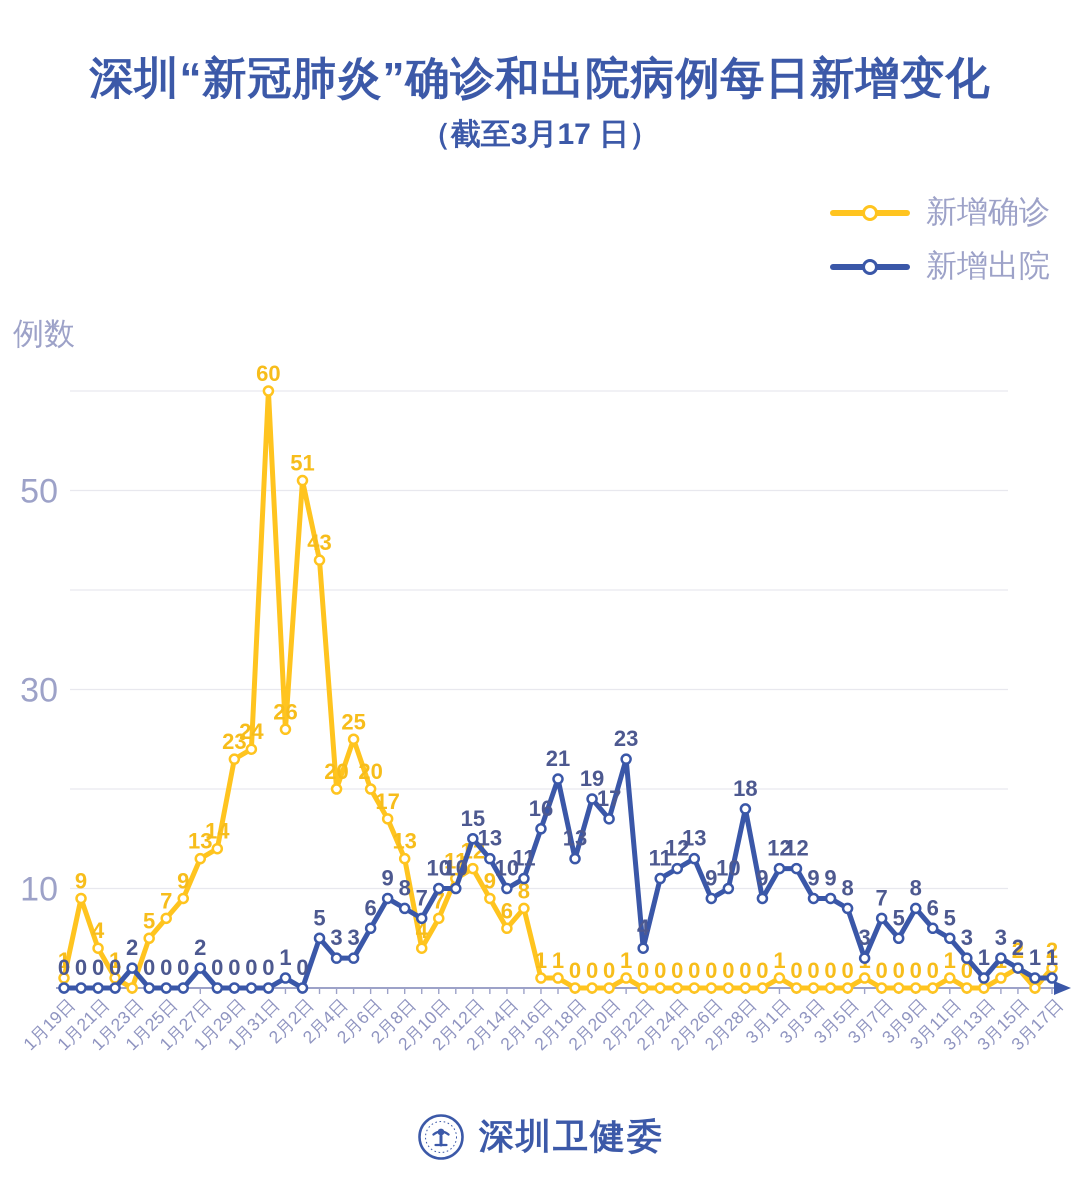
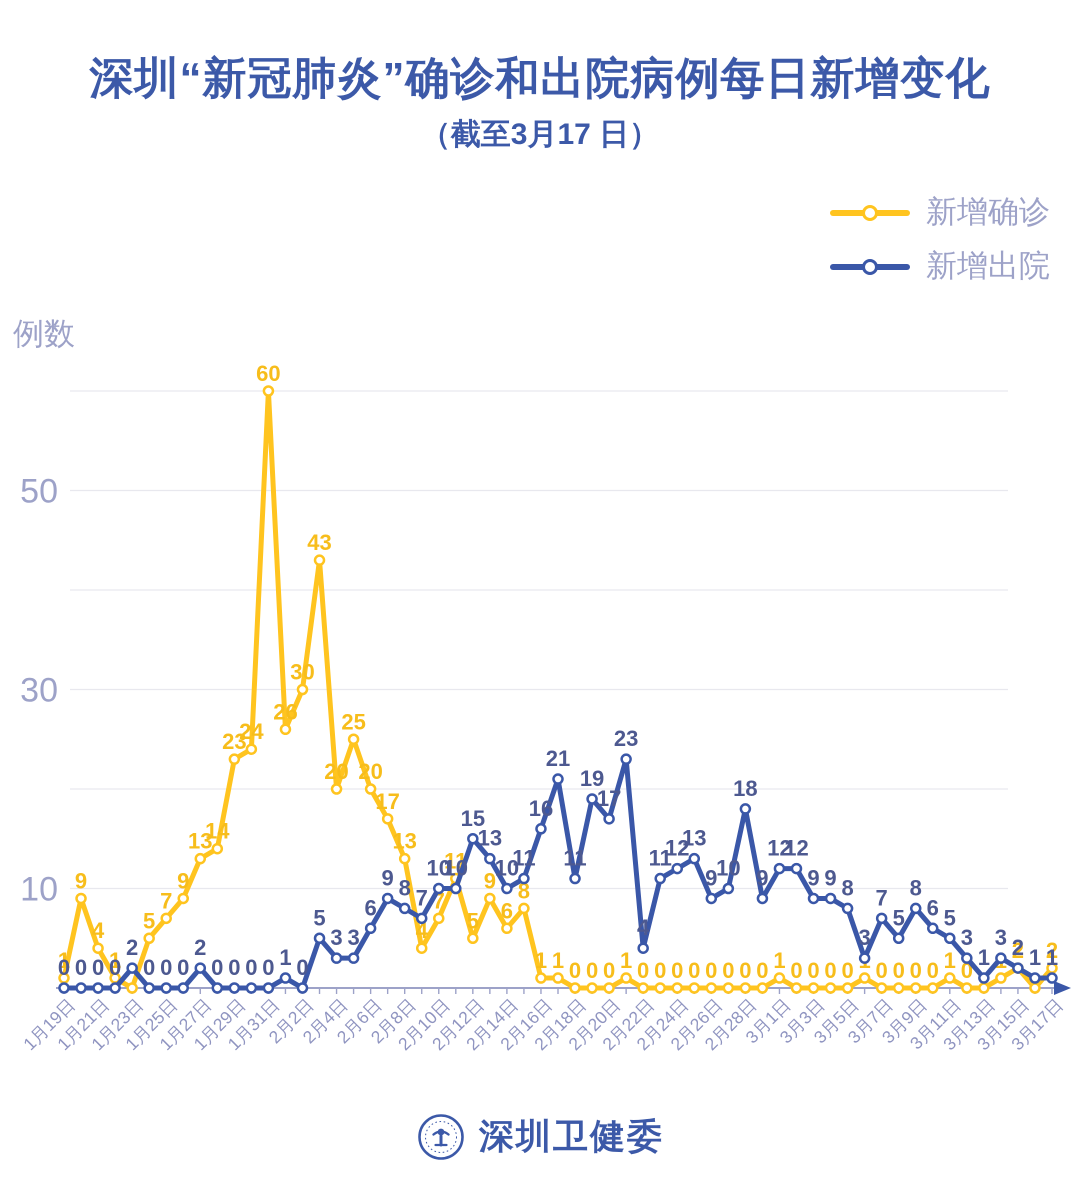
新增确诊/2月2日: 51 -> 30
新增确诊/2月12日: 12 -> 5
新增出院/2月18日: 13 -> 11
